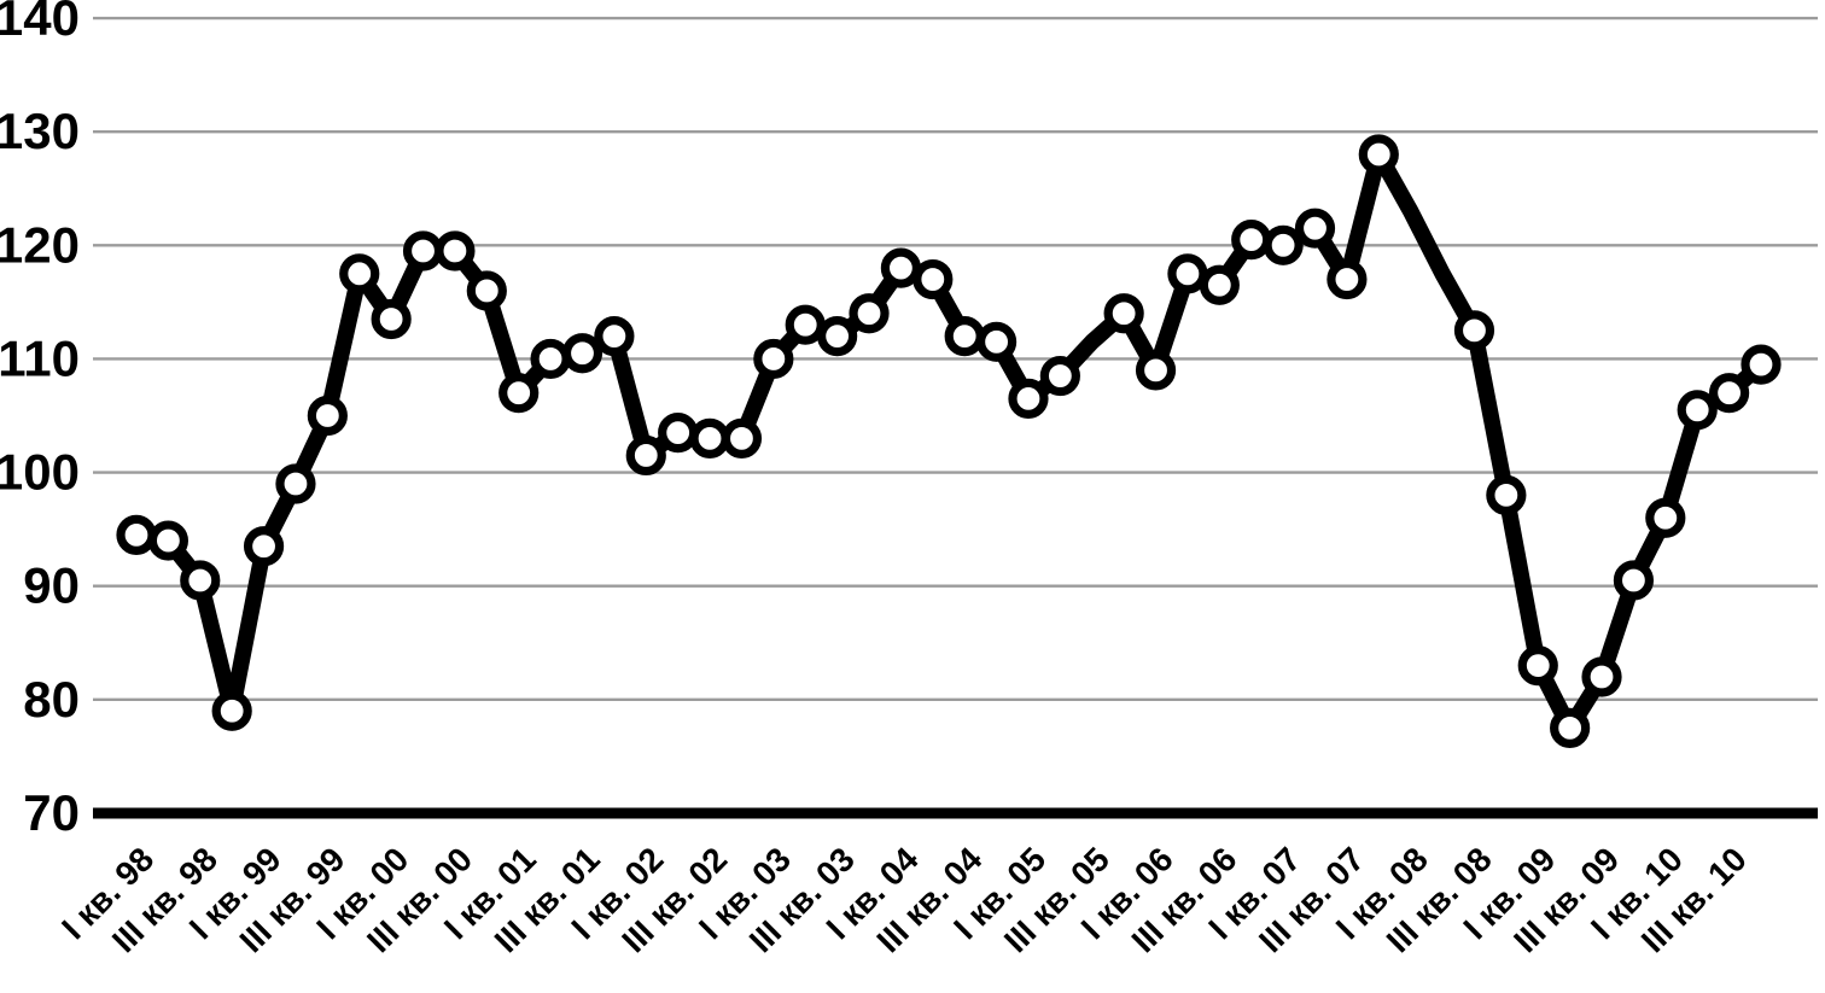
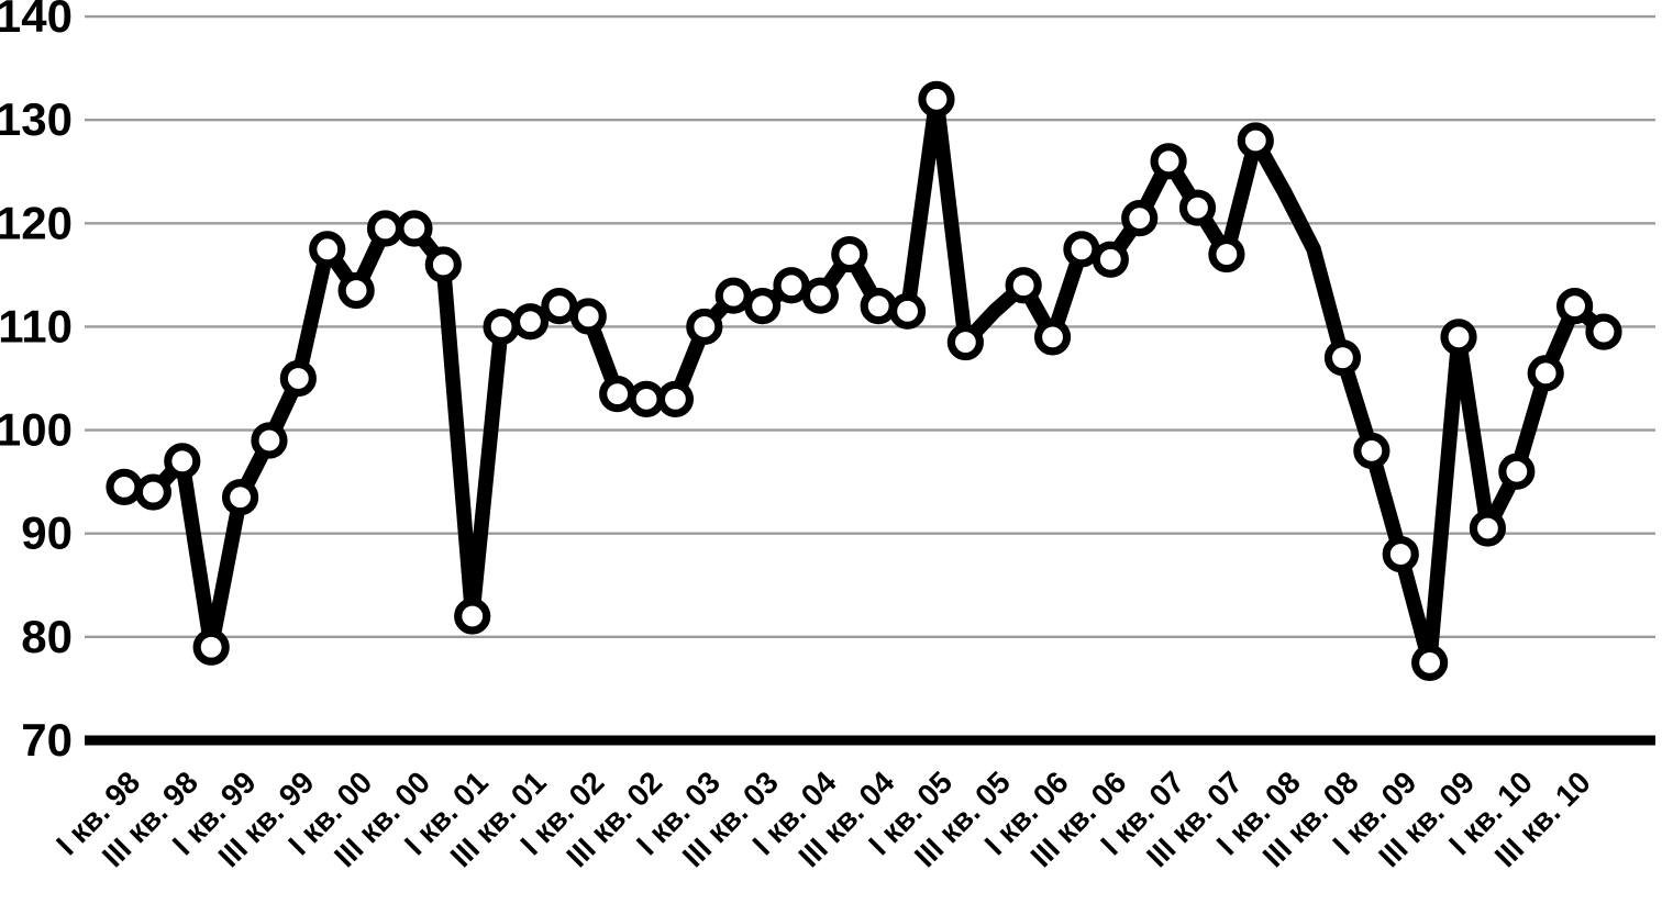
III кв. 98: 90 -> 97
I кв. 01: 107 -> 82
I кв. 02: 102 -> 111
I кв. 04: 118 -> 113
I кв. 05: 106 -> 132
I кв. 07: 120 -> 126
III кв. 08: 112 -> 107
I кв. 09: 83 -> 88
III кв. 09: 82 -> 109
III кв. 10: 107 -> 112
